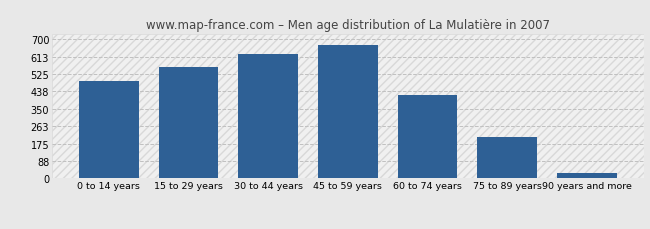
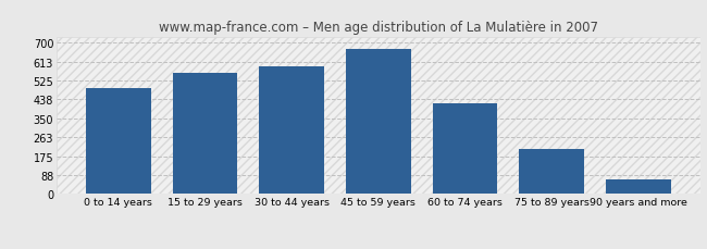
30 to 44 years: 620 -> 590
90 years and more: 30 -> 70
